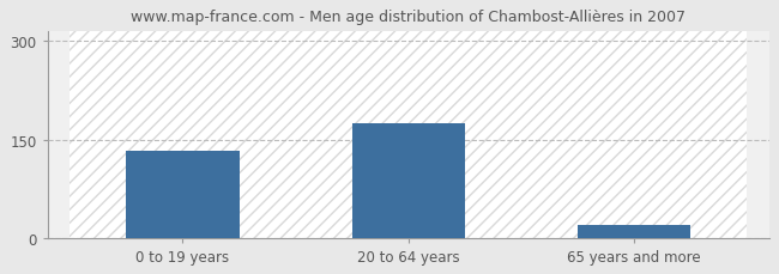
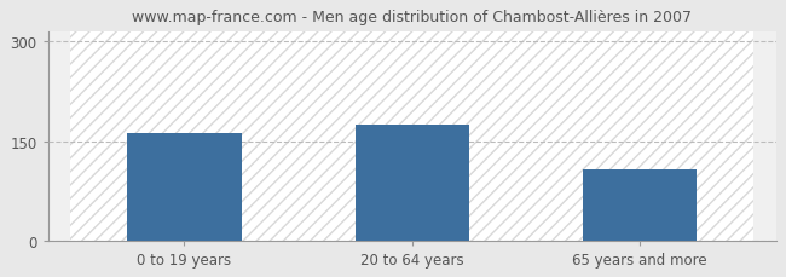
0 to 19 years: 133 -> 162
65 years and more: 20 -> 108
